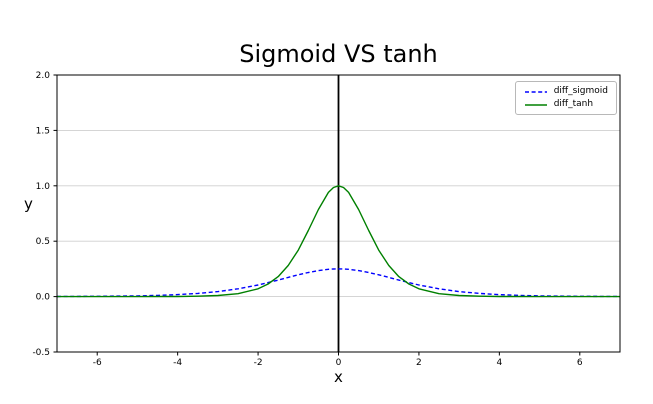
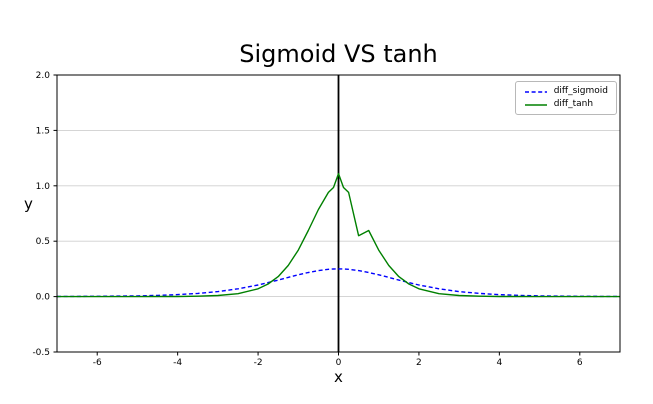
diff_tanh/0: 1.00 -> 1.11
diff_tanh/0.5: 0.79 -> 0.55
